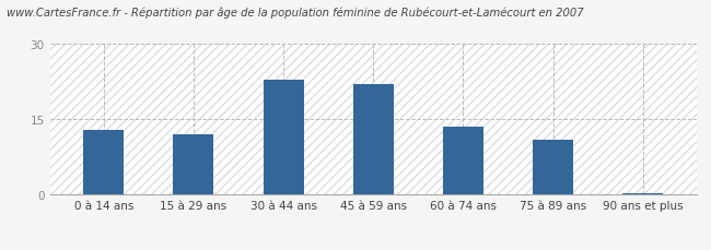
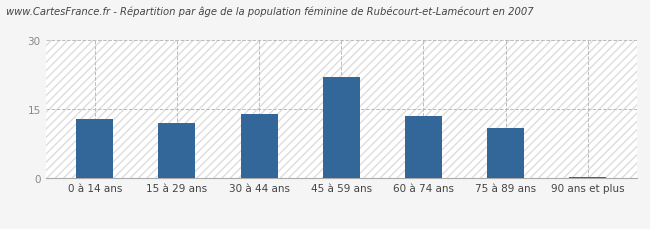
30 à 44 ans: 23.0 -> 14.0
